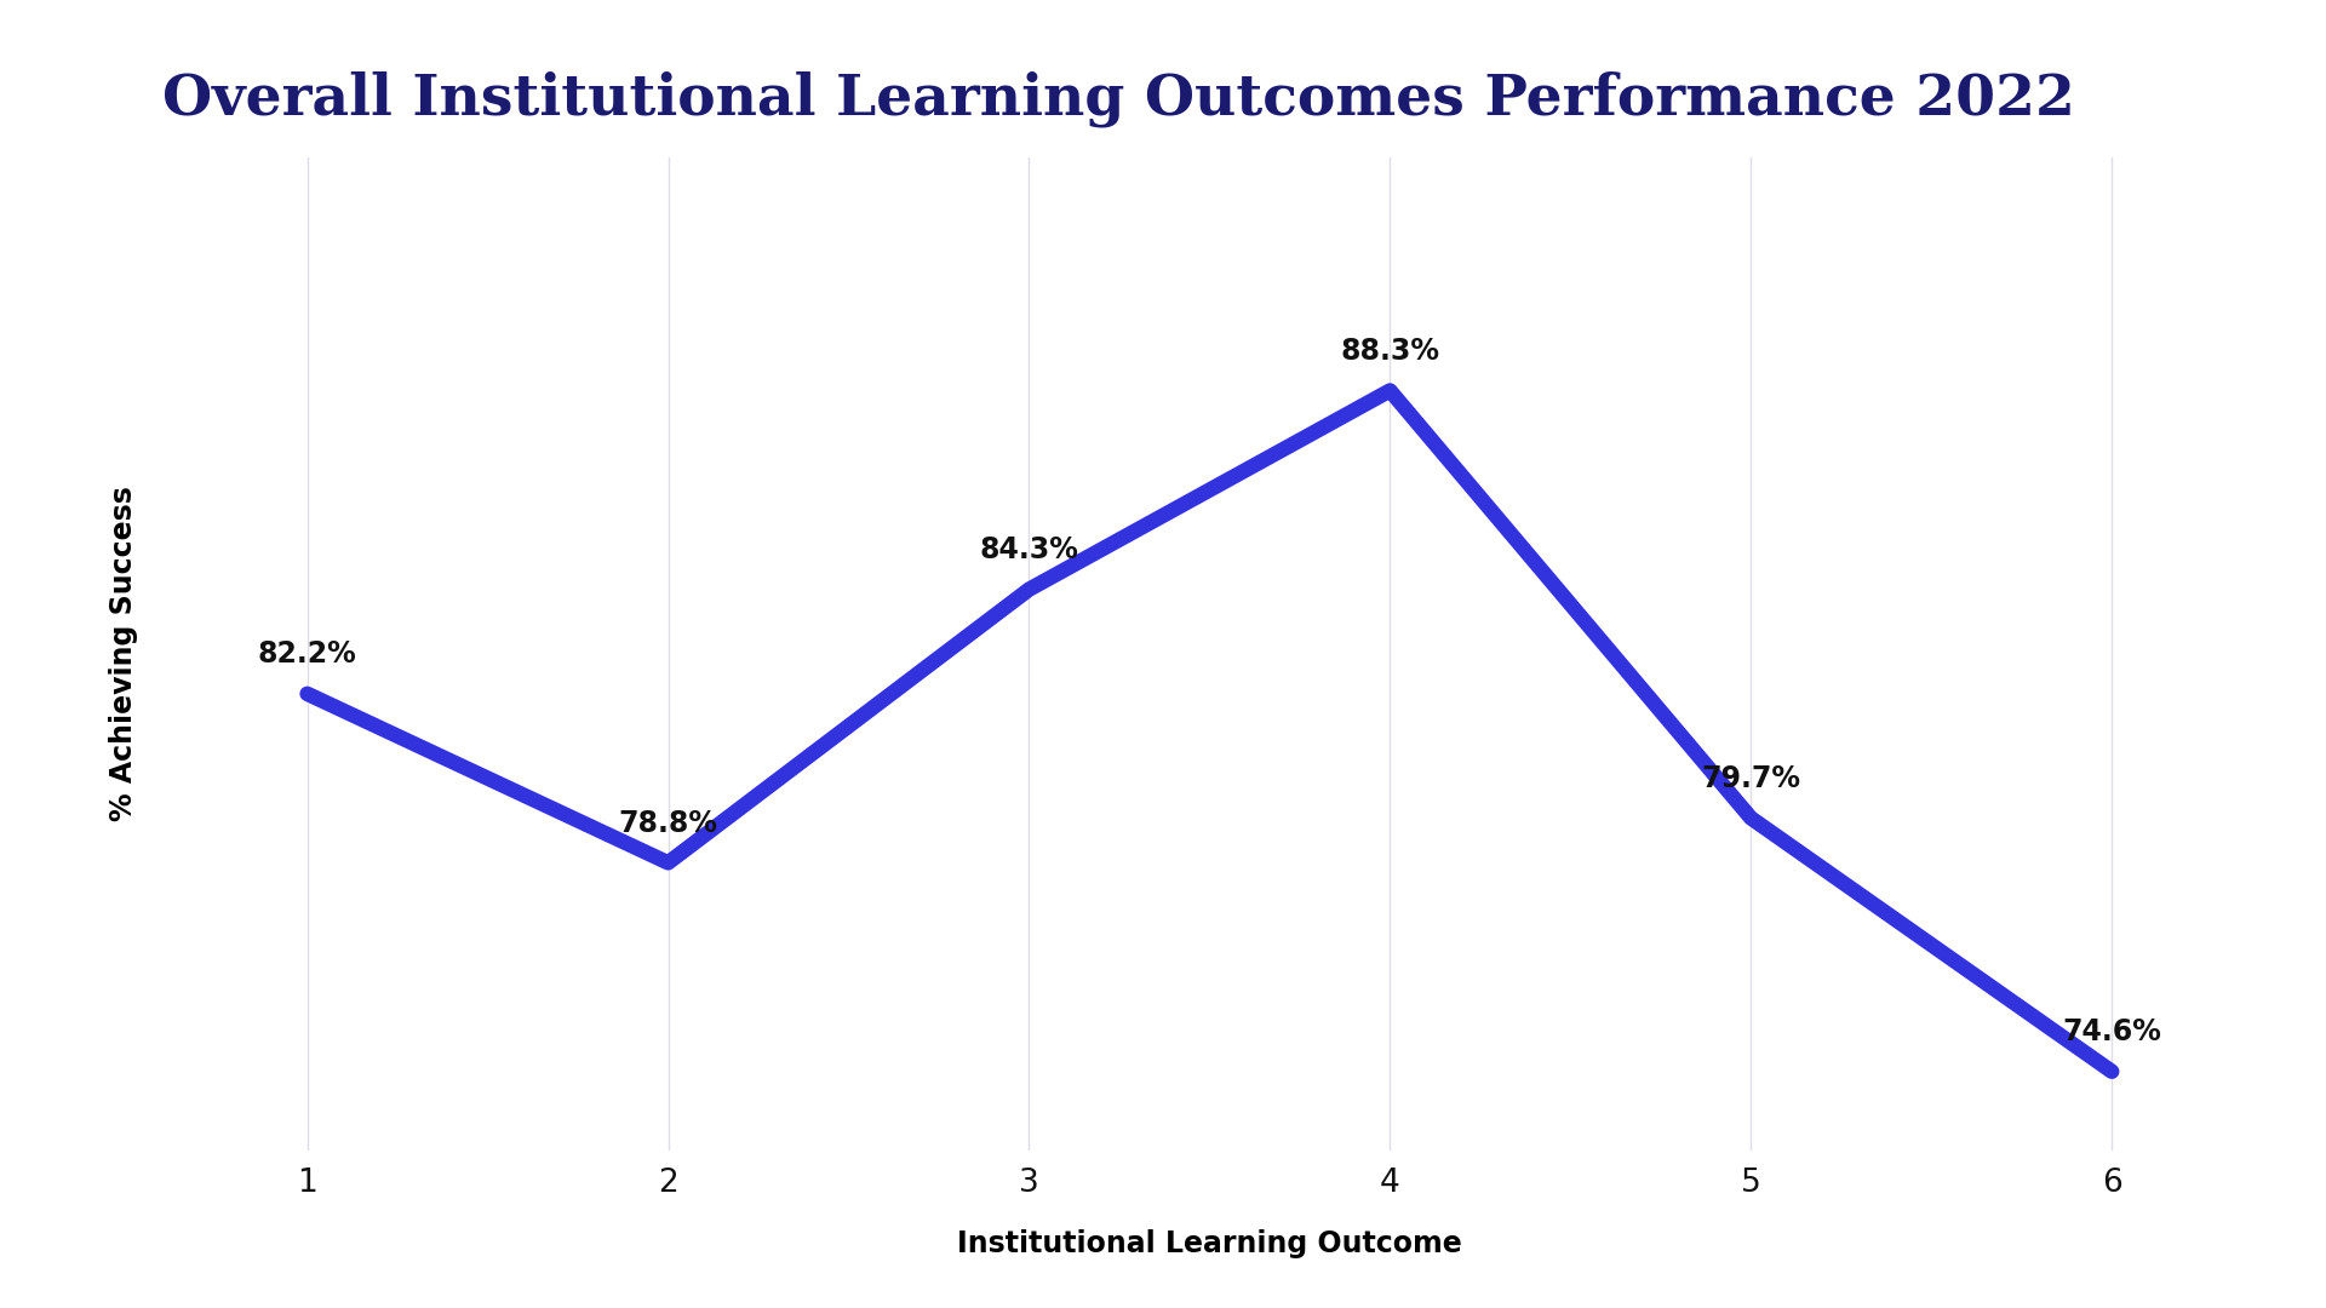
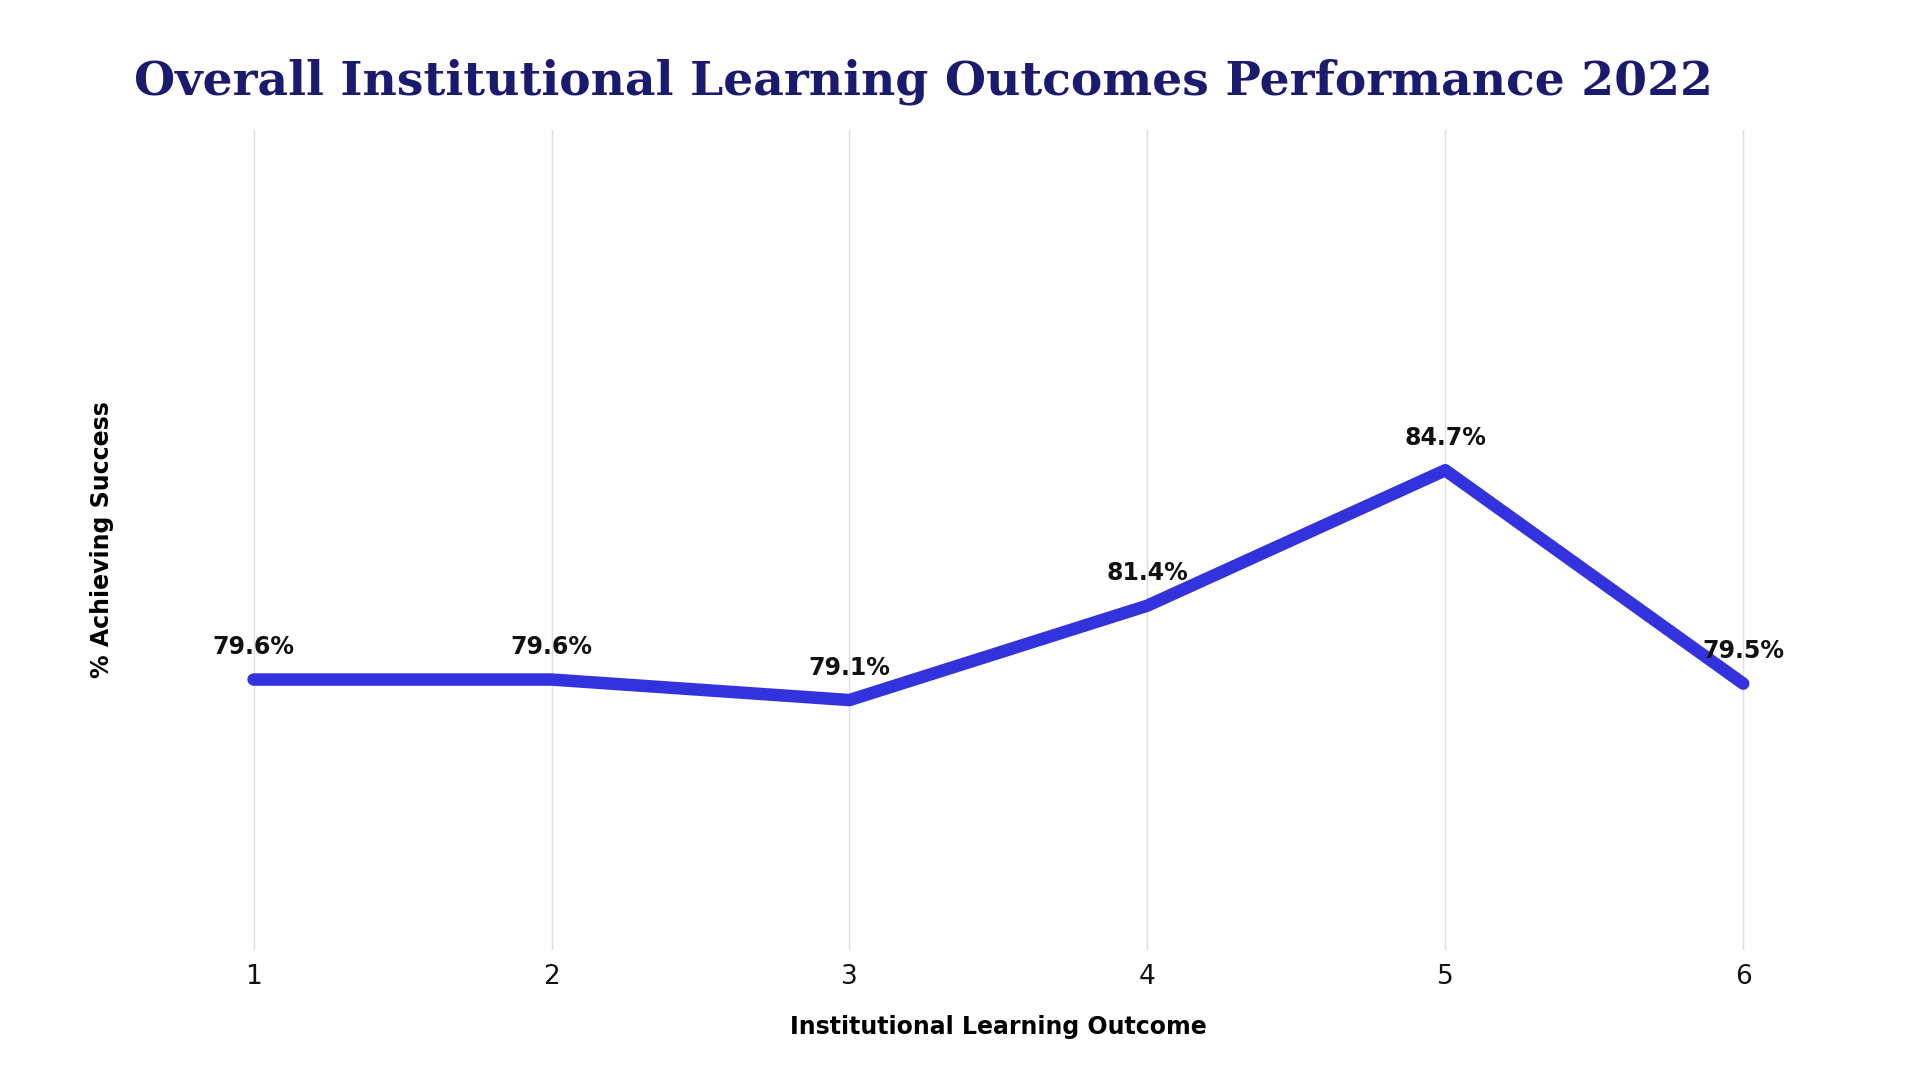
1: 82.2% -> 79.6%
2: 78.8% -> 79.6%
3: 84.3% -> 79.1%
4: 88.3% -> 81.4%
5: 79.7% -> 84.7%
6: 74.6% -> 79.5%
